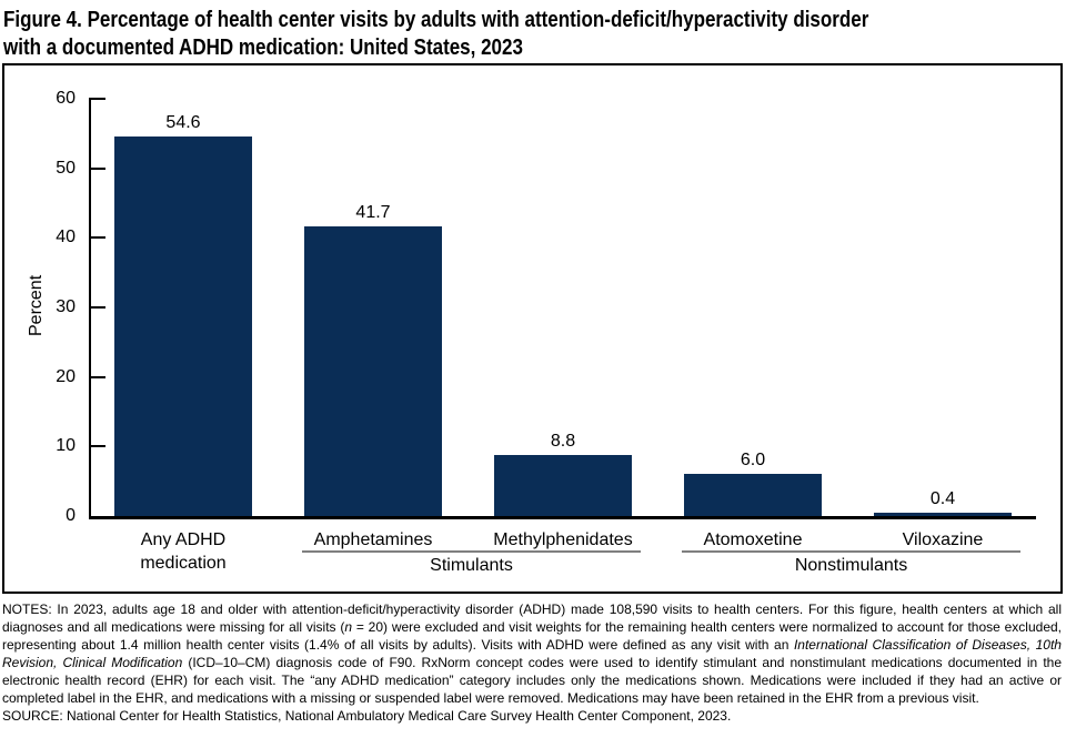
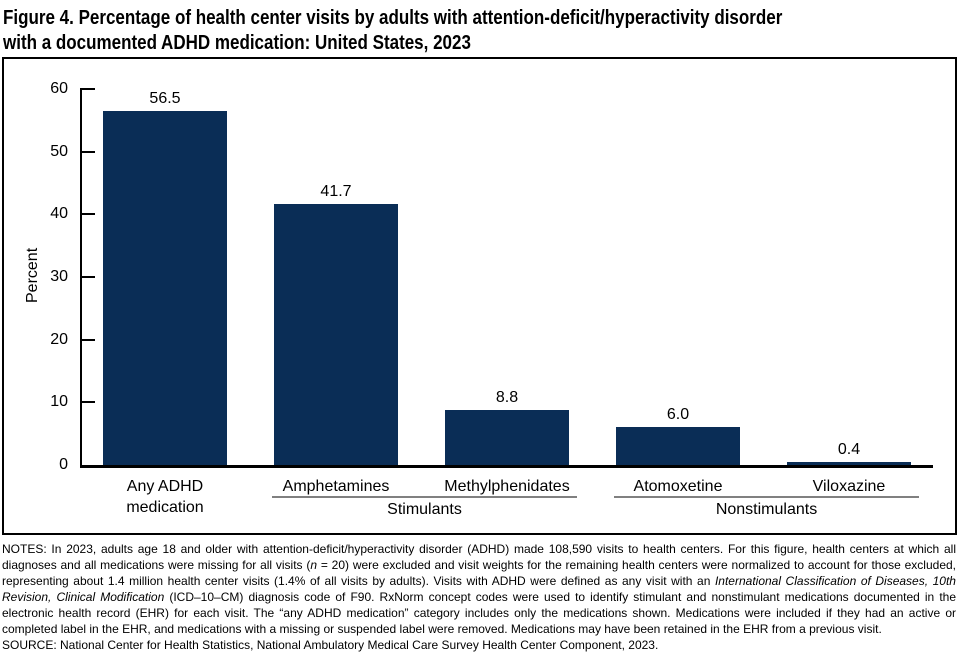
Any ADHD medication: 54.6 -> 56.5
